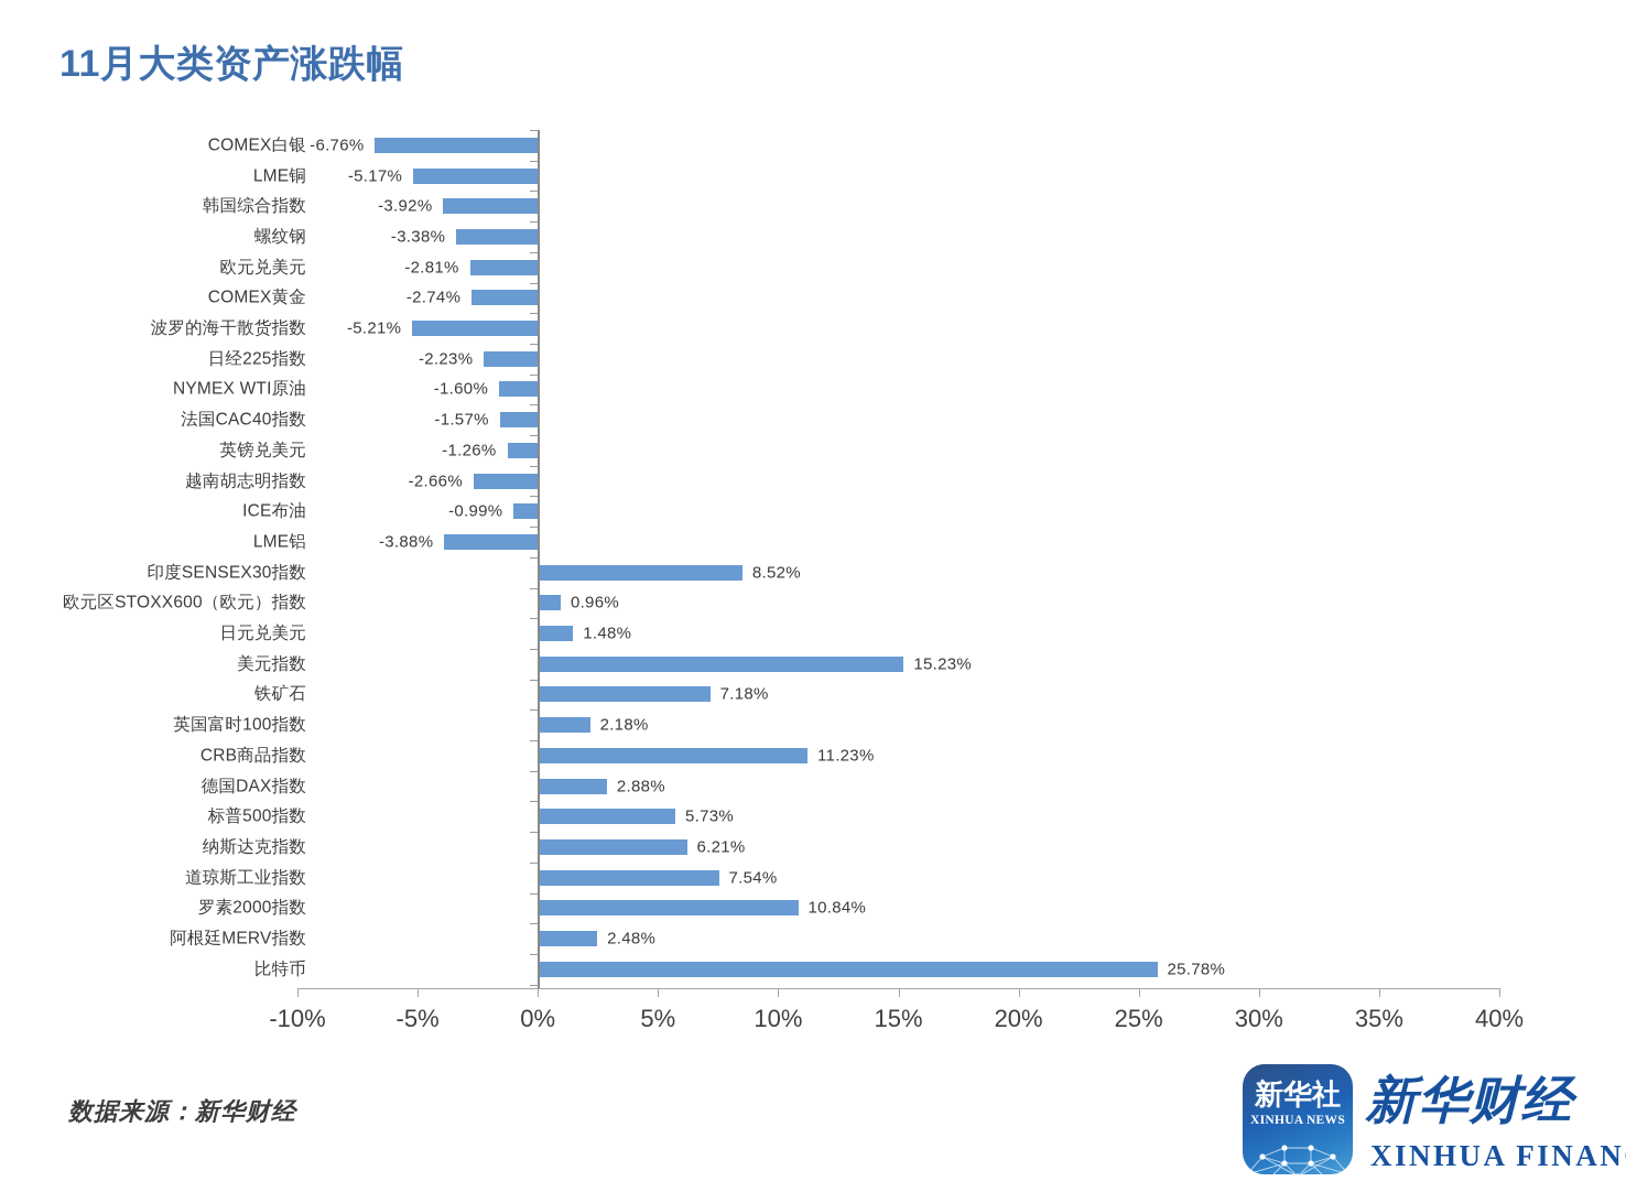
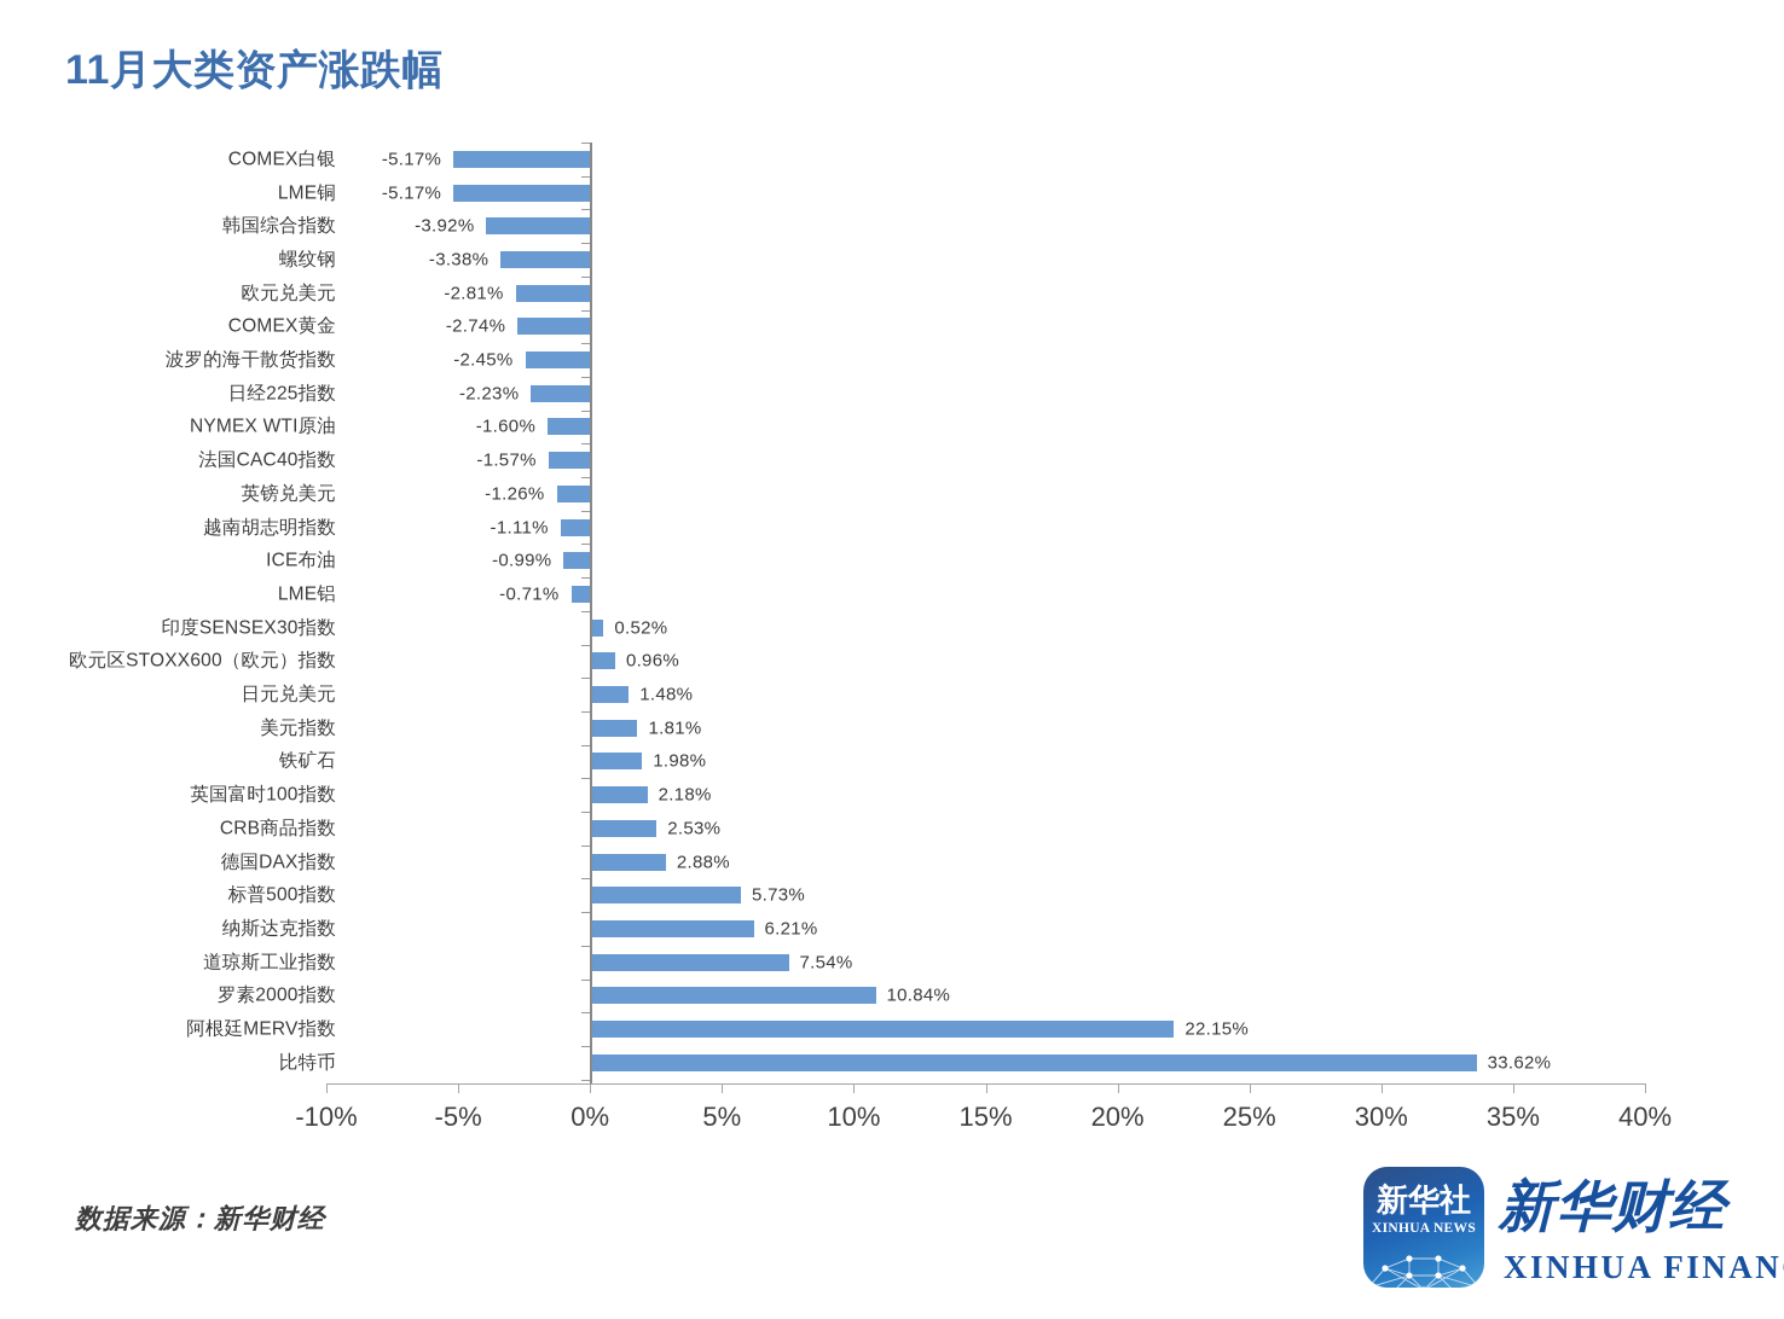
COMEX白银: -6.76% -> -5.17%
波罗的海干散货指数: -5.21% -> -2.45%
越南胡志明指数: -2.66% -> -1.11%
LME铝: -3.88% -> -0.71%
印度SENSEX30指数: 8.52% -> 0.52%
美元指数: 15.23% -> 1.81%
铁矿石: 7.18% -> 1.98%
CRB商品指数: 11.23% -> 2.53%
阿根廷MERV指数: 2.48% -> 22.15%
比特币: 25.78% -> 33.62%
